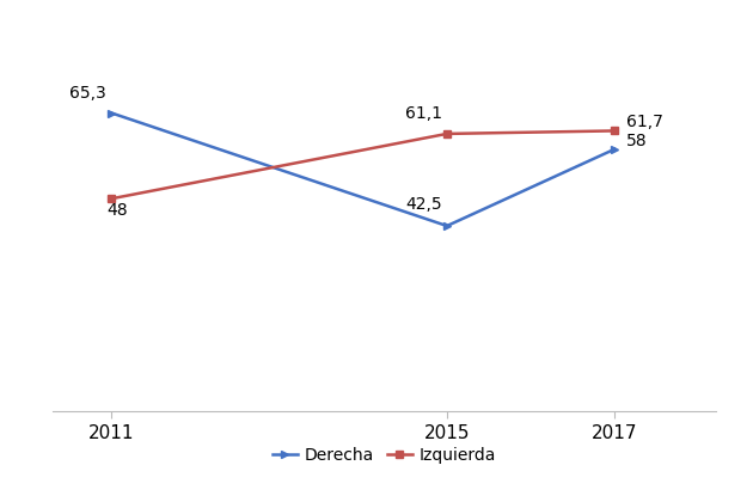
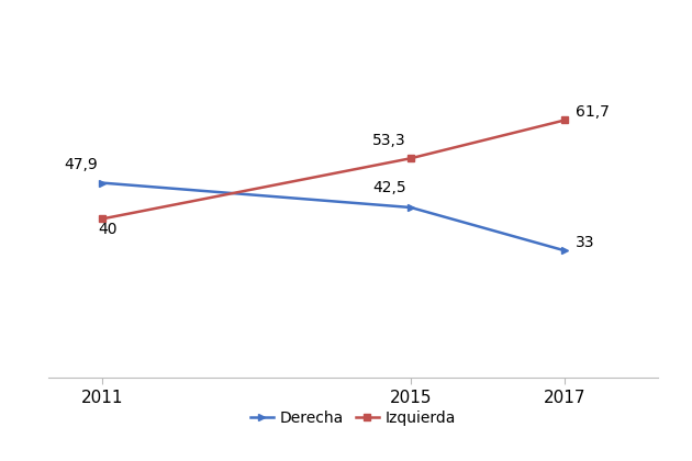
Derecha/2011: 65,3 -> 47,9
Izquierda/2011: 48 -> 40
Izquierda/2015: 61,1 -> 53,3
Derecha/2017: 58 -> 33
